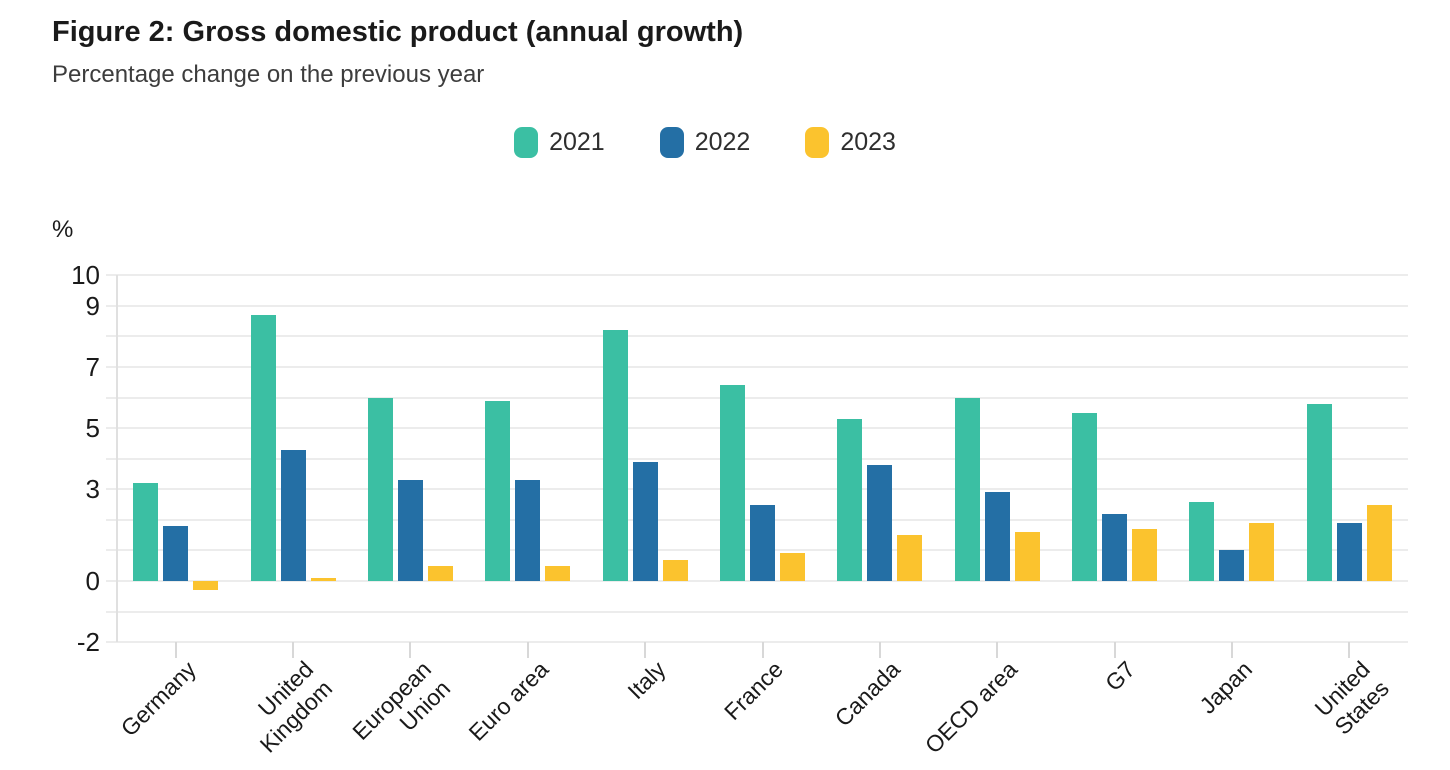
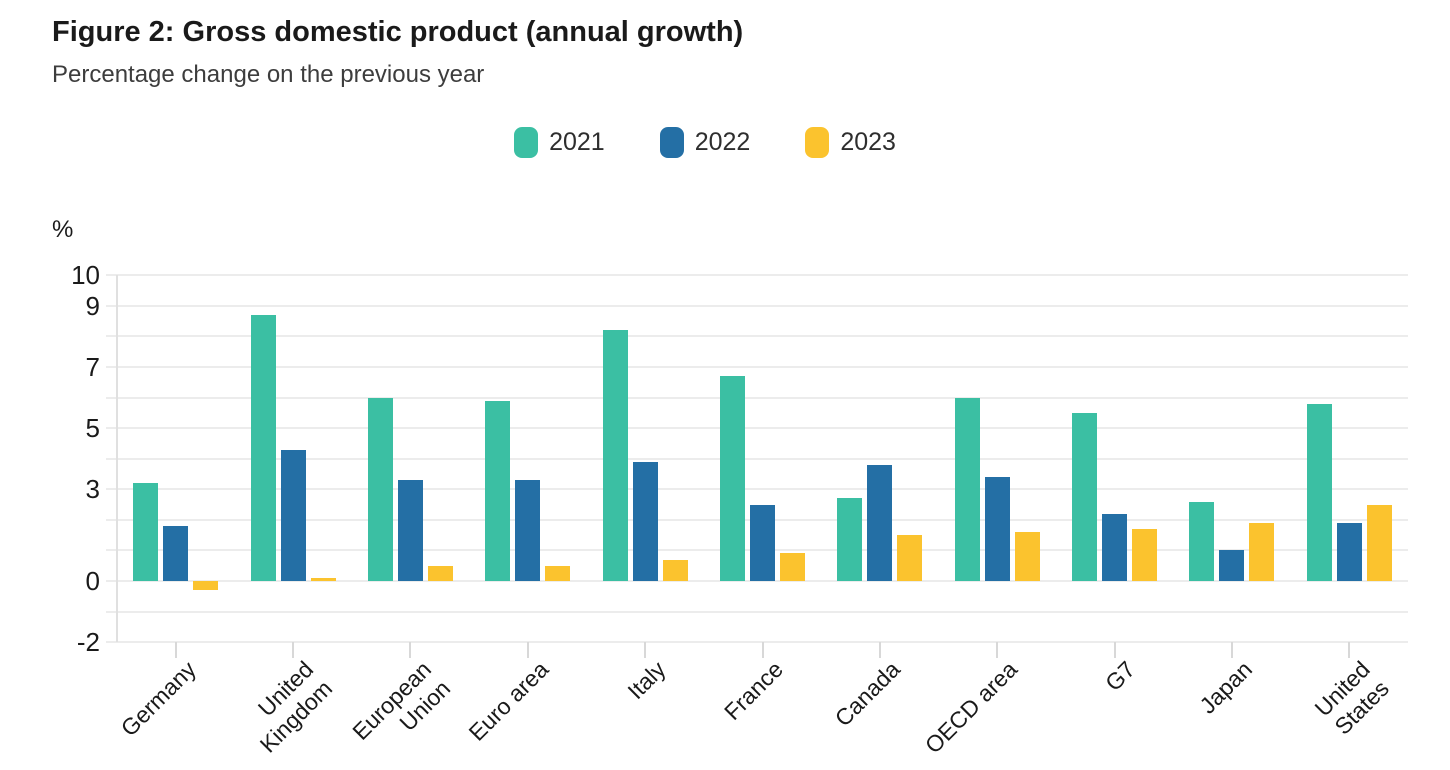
2021/France: 6.4 -> 6.7
2021/Canada: 5.3 -> 2.7
2022/OECD area: 2.9 -> 3.4
